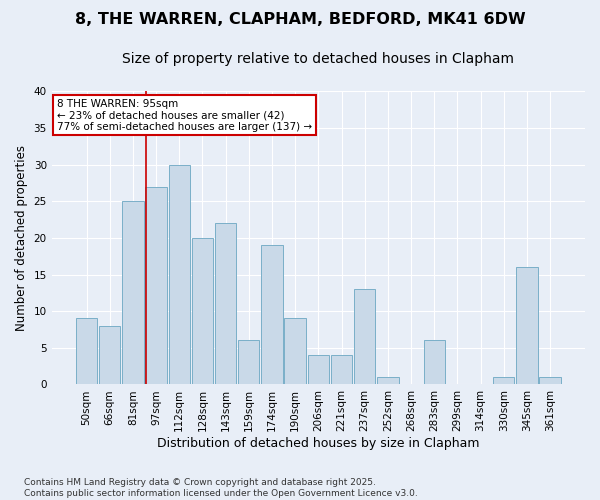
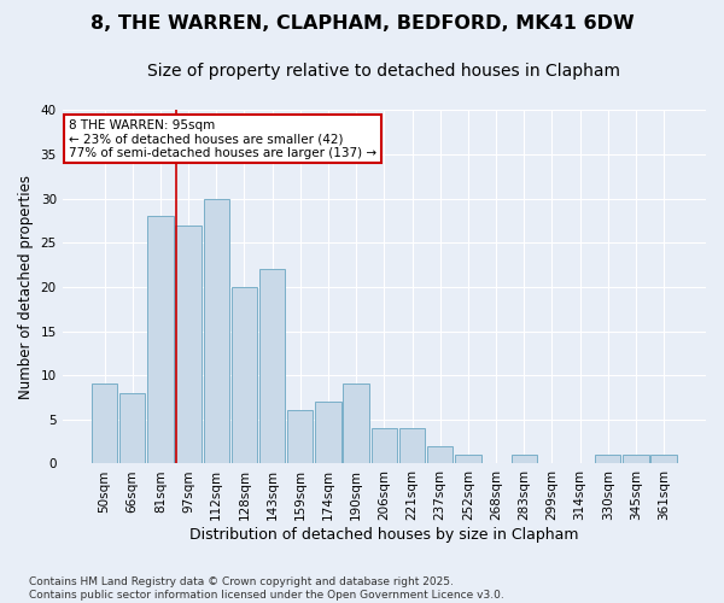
81sqm: 25 -> 28
174sqm: 19 -> 7
237sqm: 13 -> 2
283sqm: 6 -> 1
345sqm: 16 -> 1
